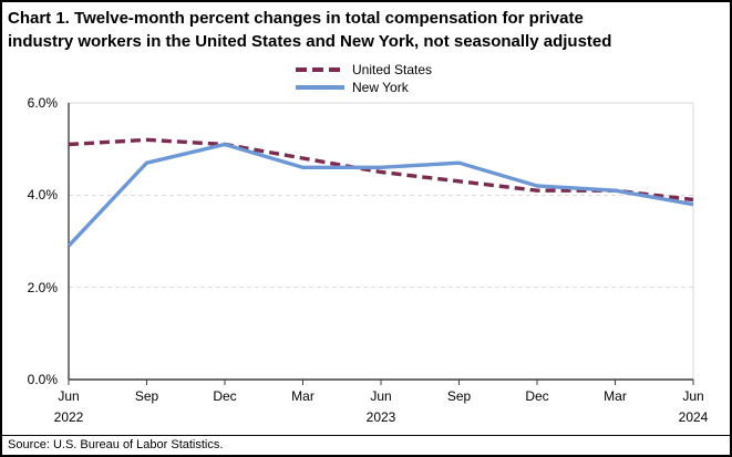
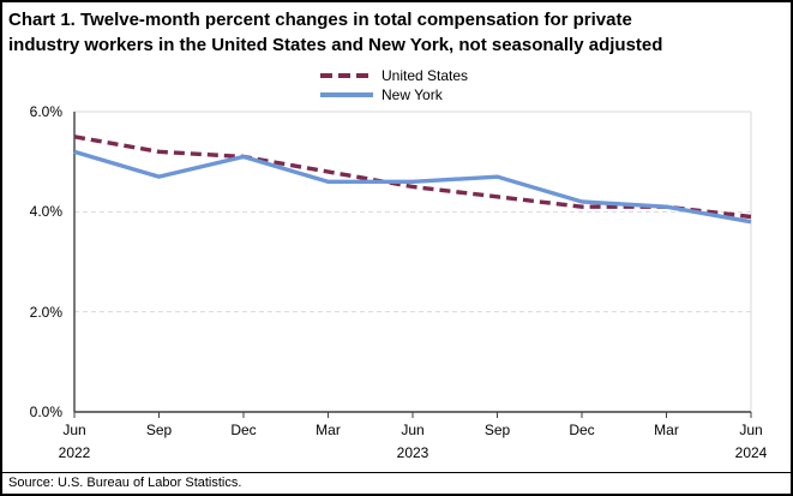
United States/Jun 2022: 5.1% -> 5.5%
New York/Jun 2022: 2.9% -> 5.2%
